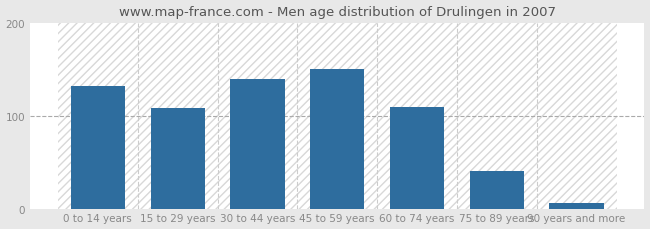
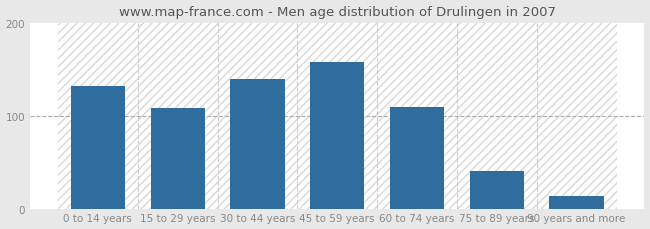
45 to 59 years: 150 -> 158
90 years and more: 6 -> 14
